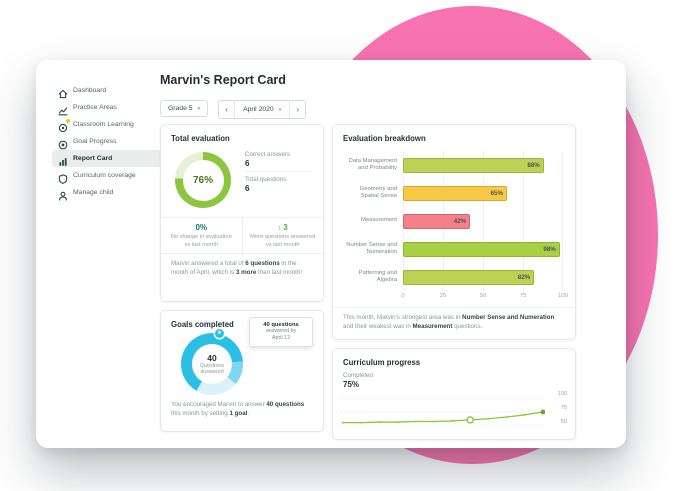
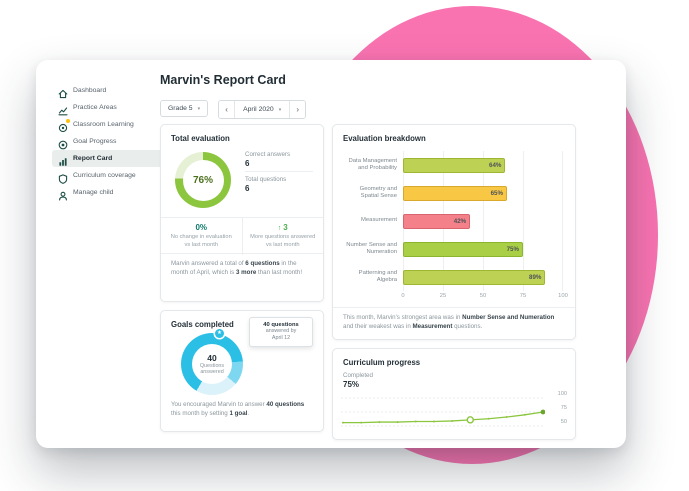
Evaluation breakdown/Data Management and Probability: 88% -> 64%
Evaluation breakdown/Number Sense and Numeration: 98% -> 75%
Evaluation breakdown/Patterning and Algebra: 82% -> 89%
